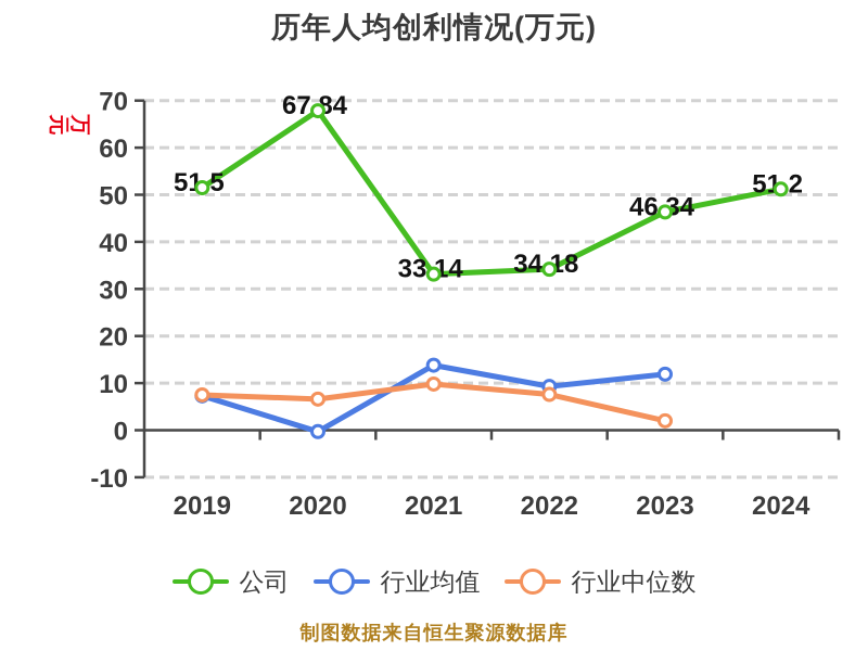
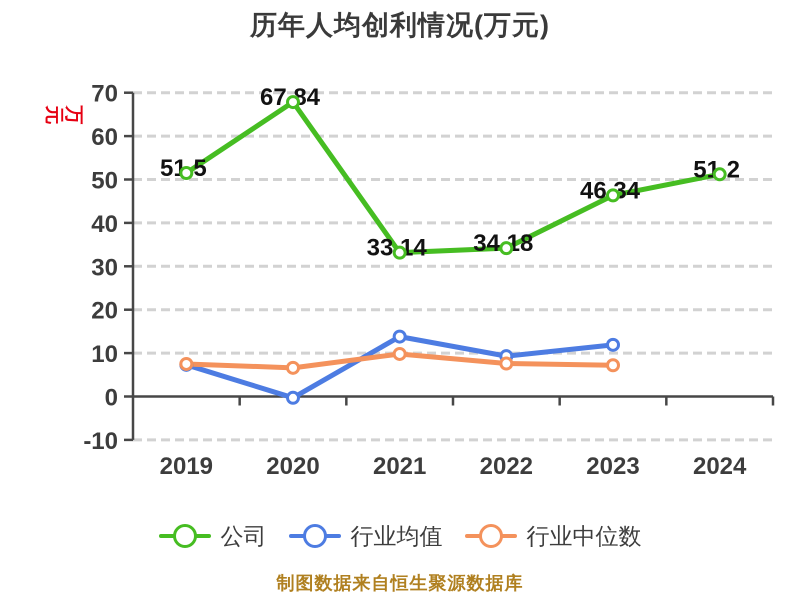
行业中位数/2023: 2 -> 7
